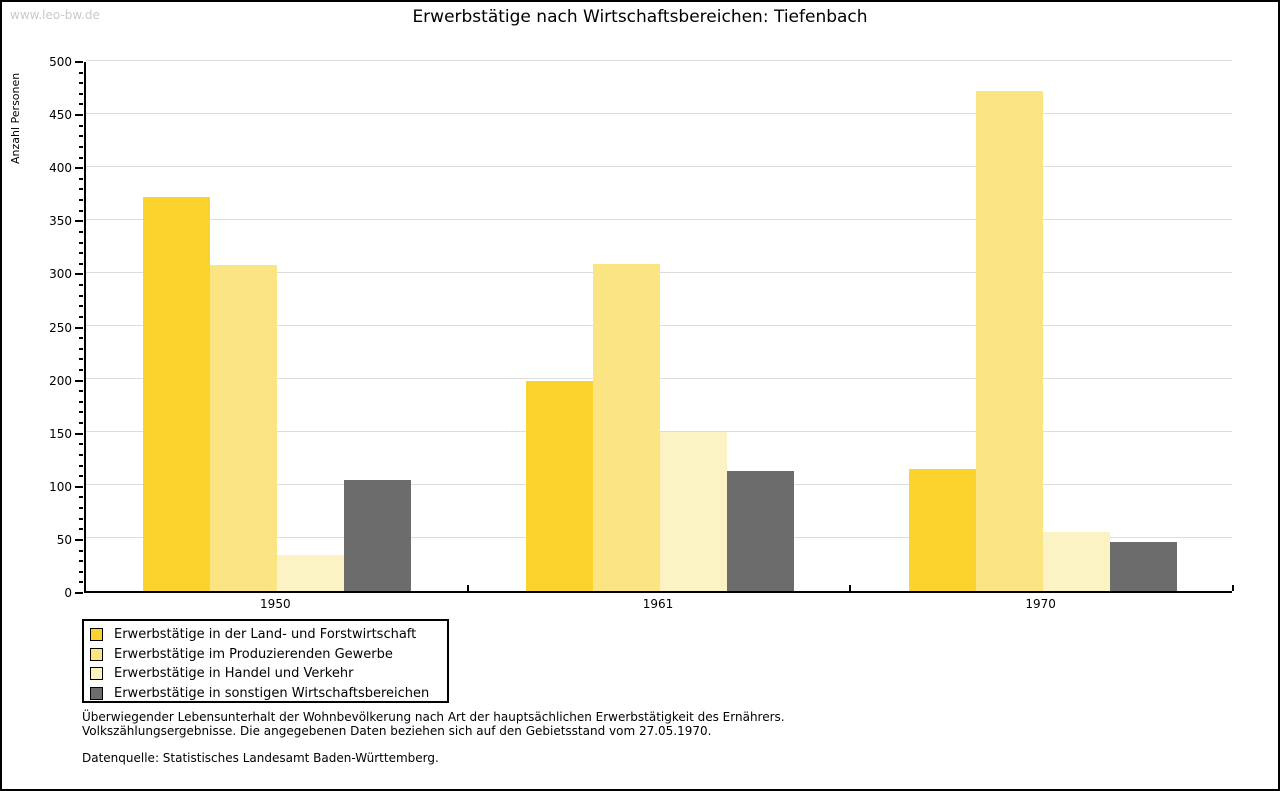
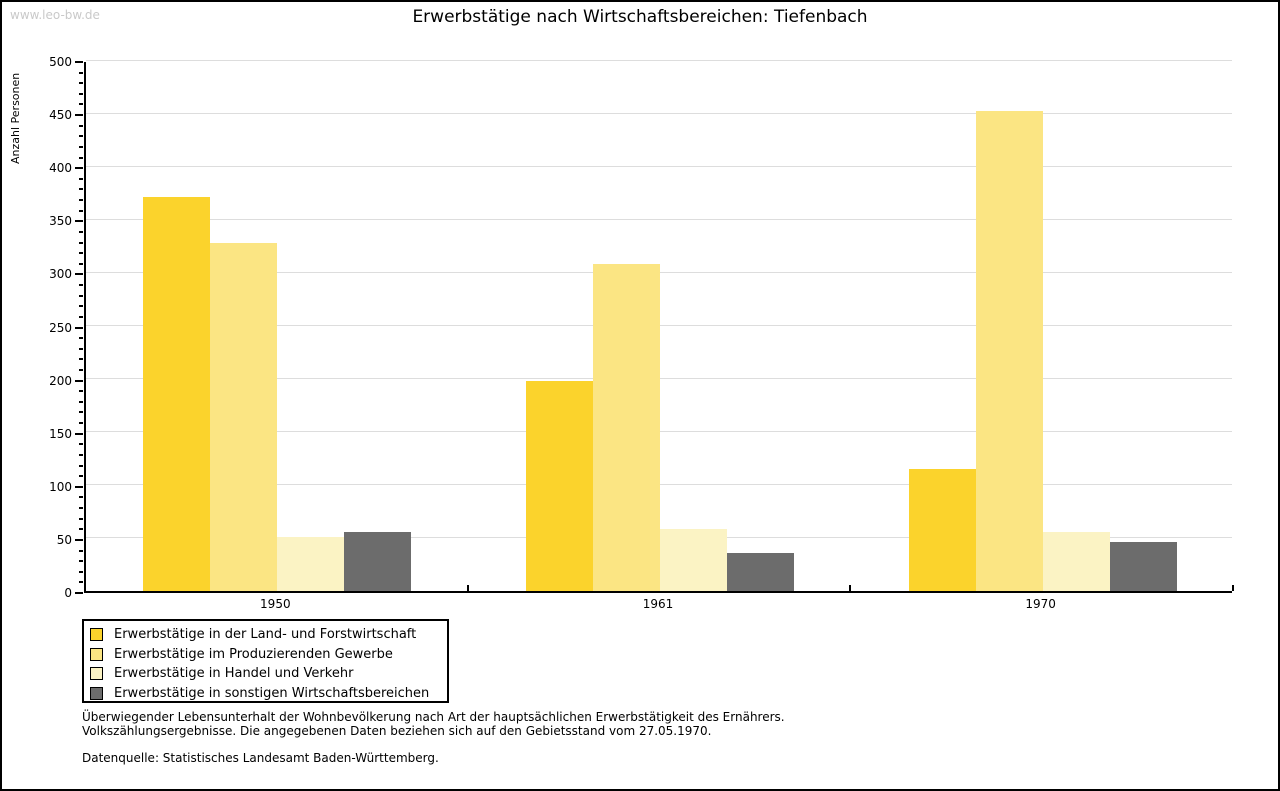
Erwerbstätige im Produzierenden Gewerbe/1950: 307 -> 328
Erwerbstätige in Handel und Verkehr/1950: 34 -> 51
Erwerbstätige in sonstigen Wirtschaftsbereichen/1950: 105 -> 56
Erwerbstätige in Handel und Verkehr/1961: 150 -> 58
Erwerbstätige in sonstigen Wirtschaftsbereichen/1961: 113 -> 36
Erwerbstätige im Produzierenden Gewerbe/1970: 471 -> 452
